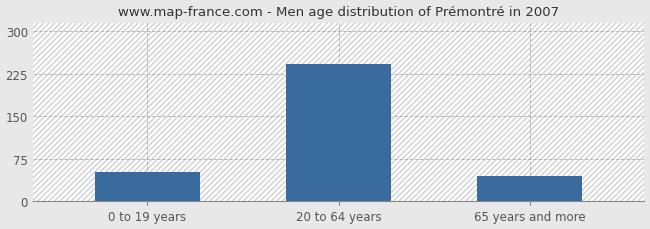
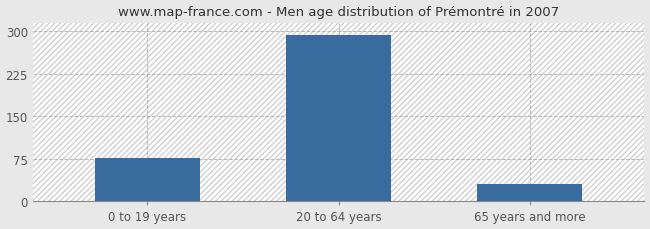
0 to 19 years: 52 -> 76
20 to 64 years: 242 -> 294
65 years and more: 44 -> 30
